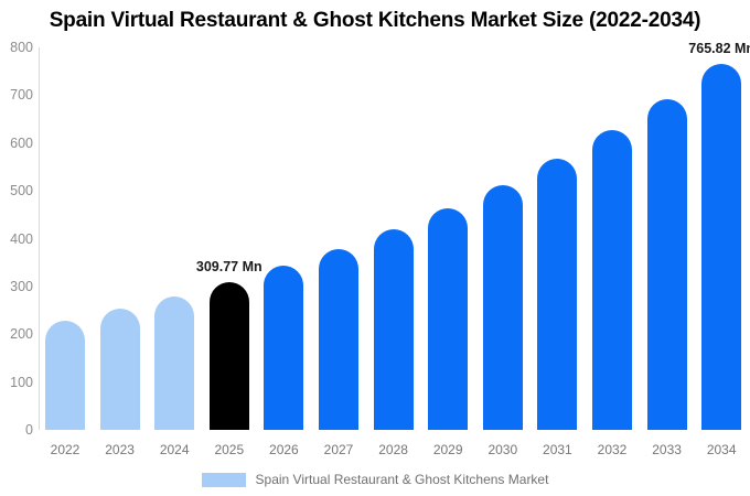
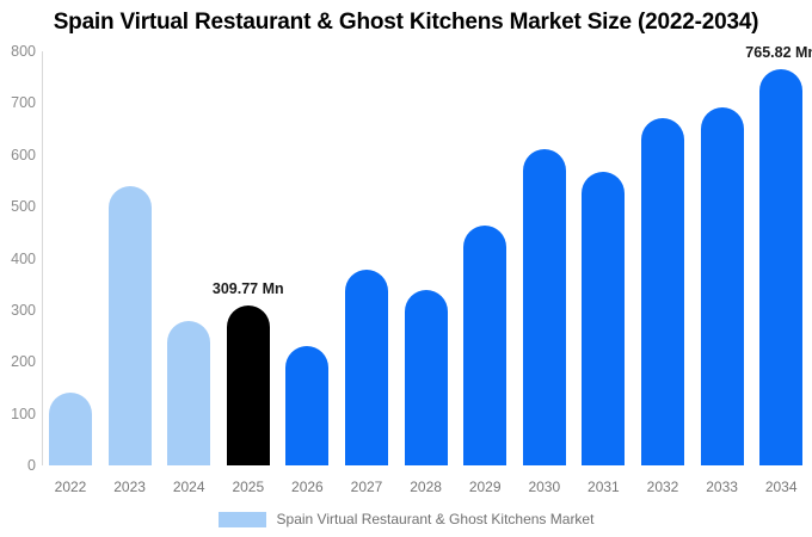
2022: 230 -> 140
2023: 250 -> 540
2026: 340 -> 230
2028: 420 -> 340
2030: 510 -> 610
2032: 630 -> 670
